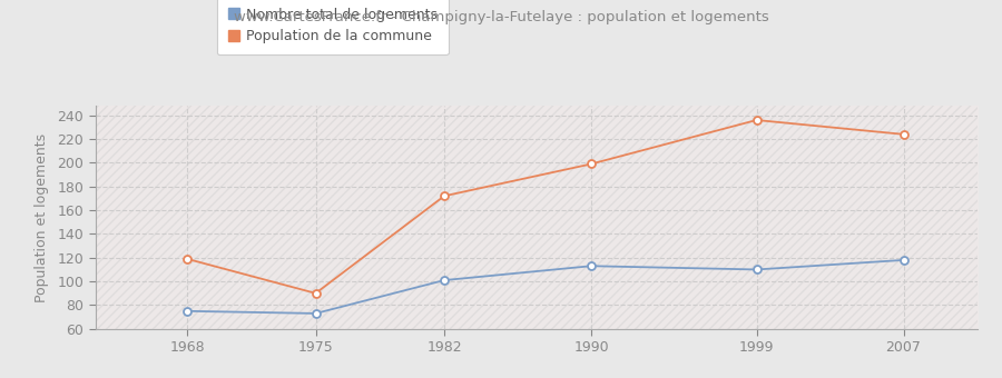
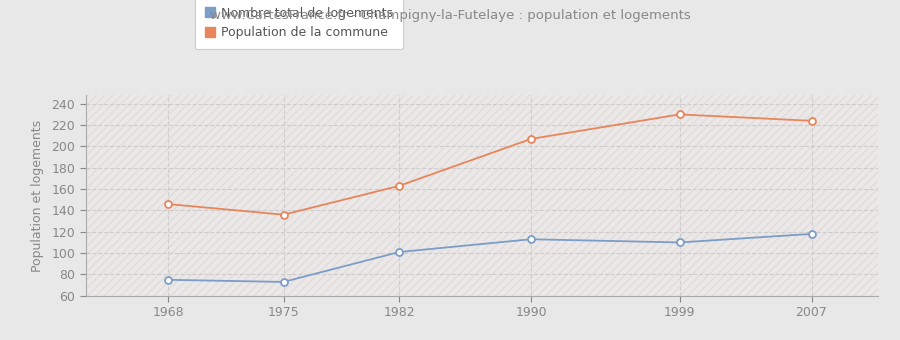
Population de la commune/1968: 119 -> 146
Population de la commune/1975: 90 -> 136
Population de la commune/1982: 172 -> 163
Population de la commune/1990: 199 -> 207
Population de la commune/1999: 236 -> 230
